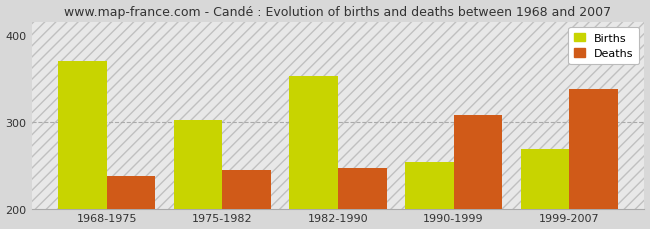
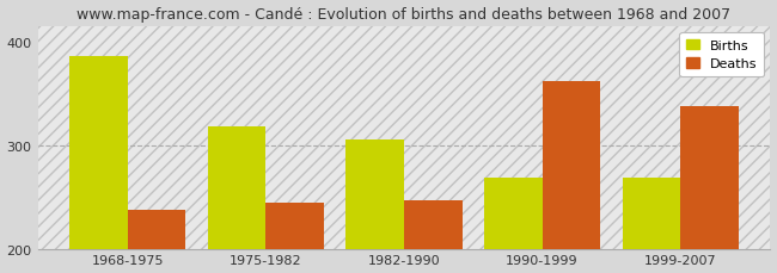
Births/1968-1975: 370 -> 386
Births/1975-1982: 302 -> 318
Births/1982-1990: 352 -> 305
Births/1990-1999: 254 -> 268
Deaths/1990-1999: 308 -> 362
